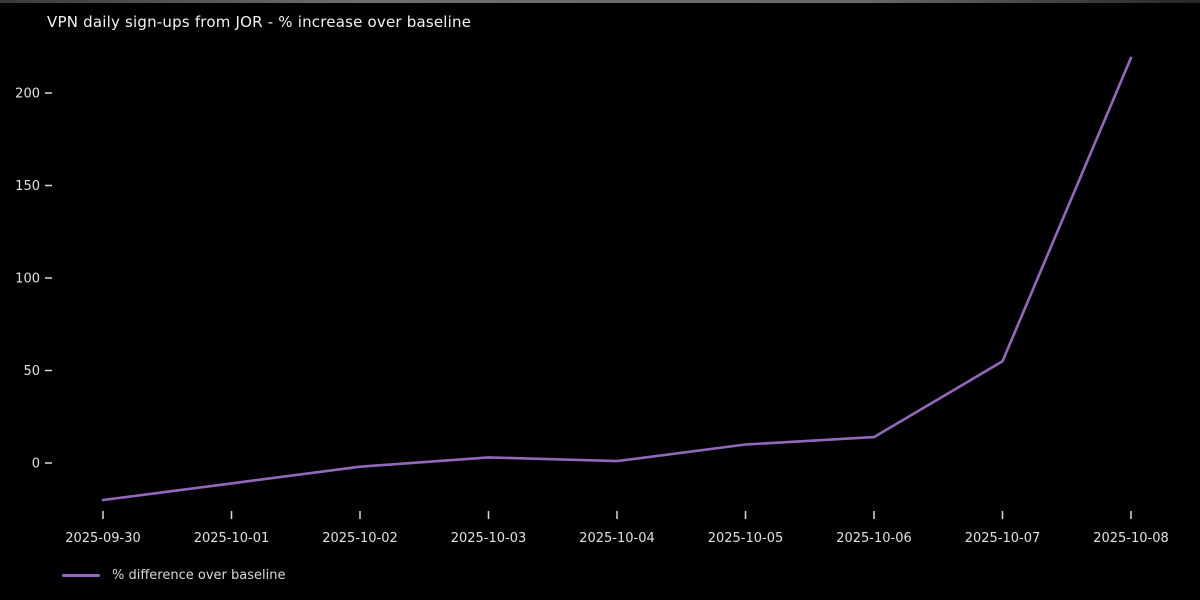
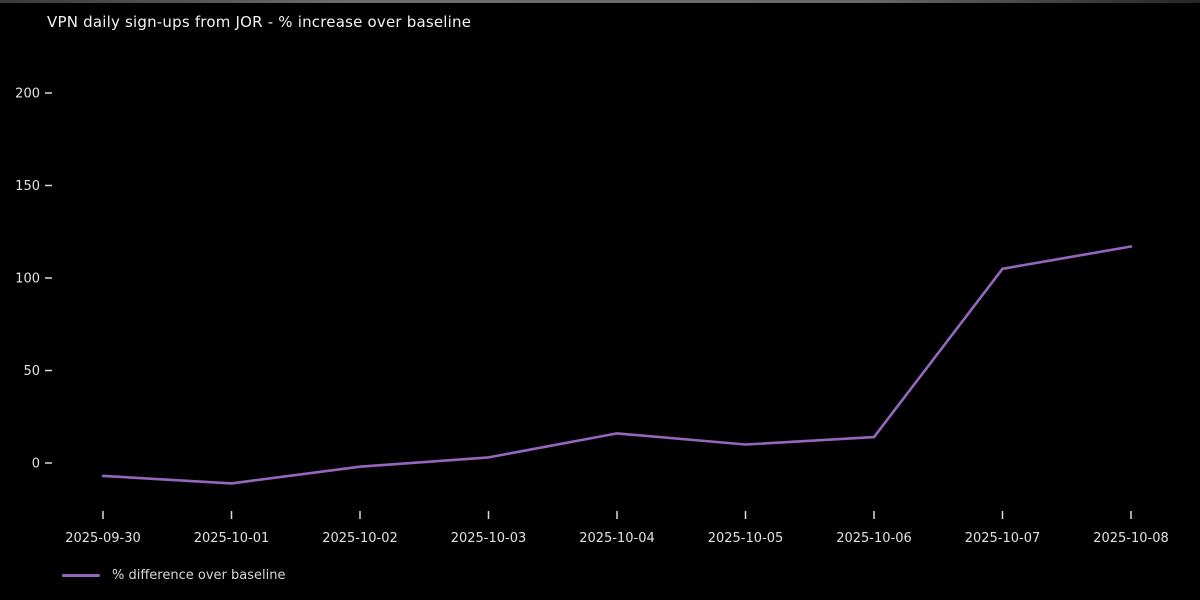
2025-09-30: -20 -> -7
2025-10-04: 1 -> 16
2025-10-07: 55 -> 105
2025-10-08: 219 -> 117
